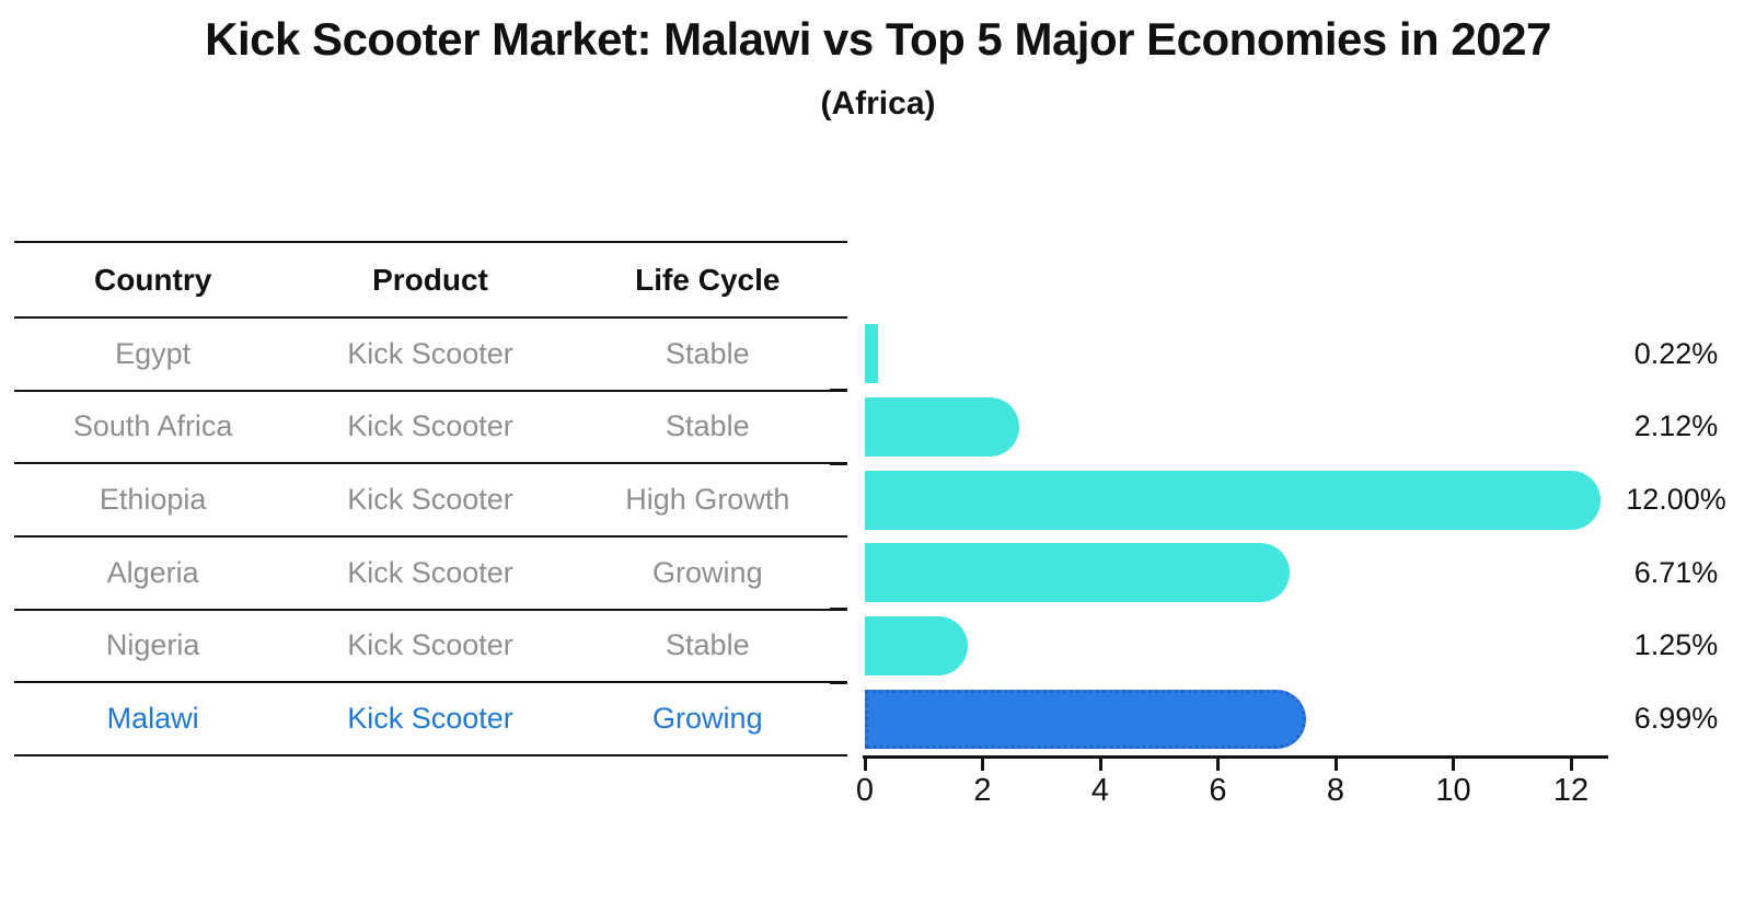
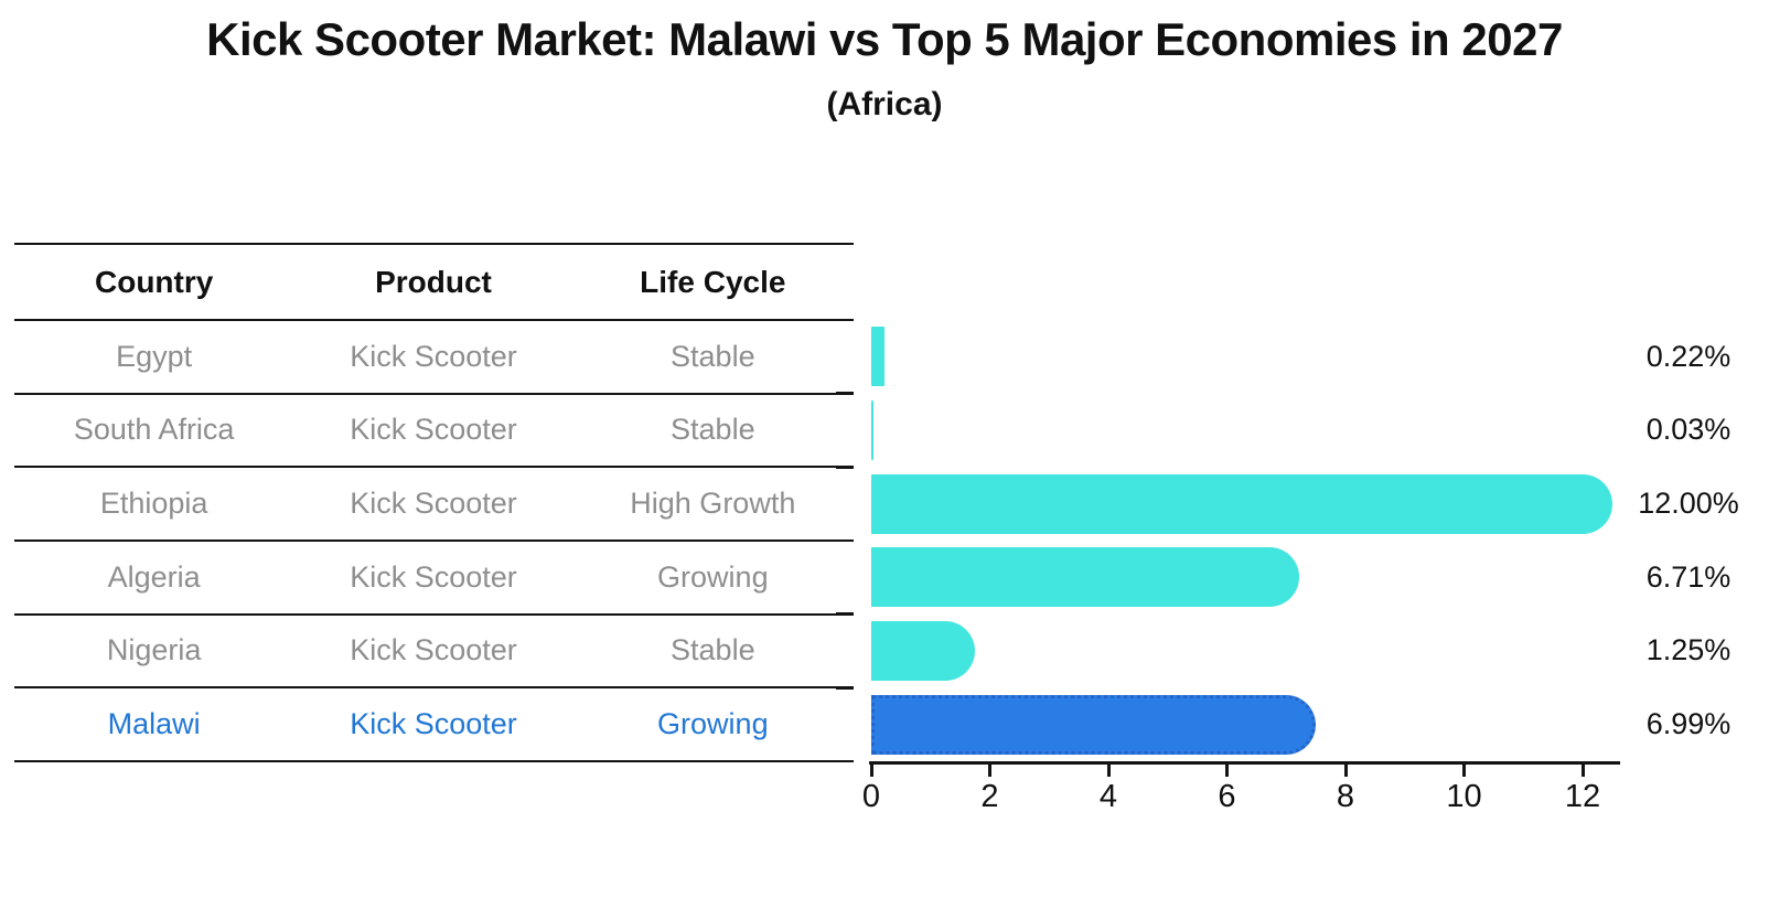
South Africa: 2.12% -> 0.03%
